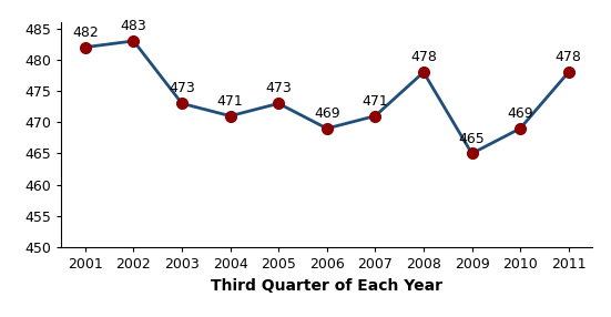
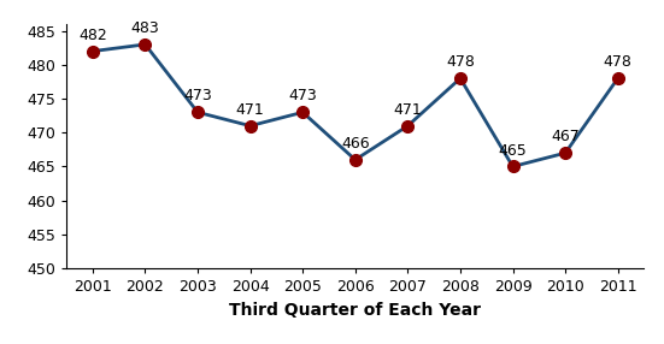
2006: 469 -> 466
2010: 469 -> 467
